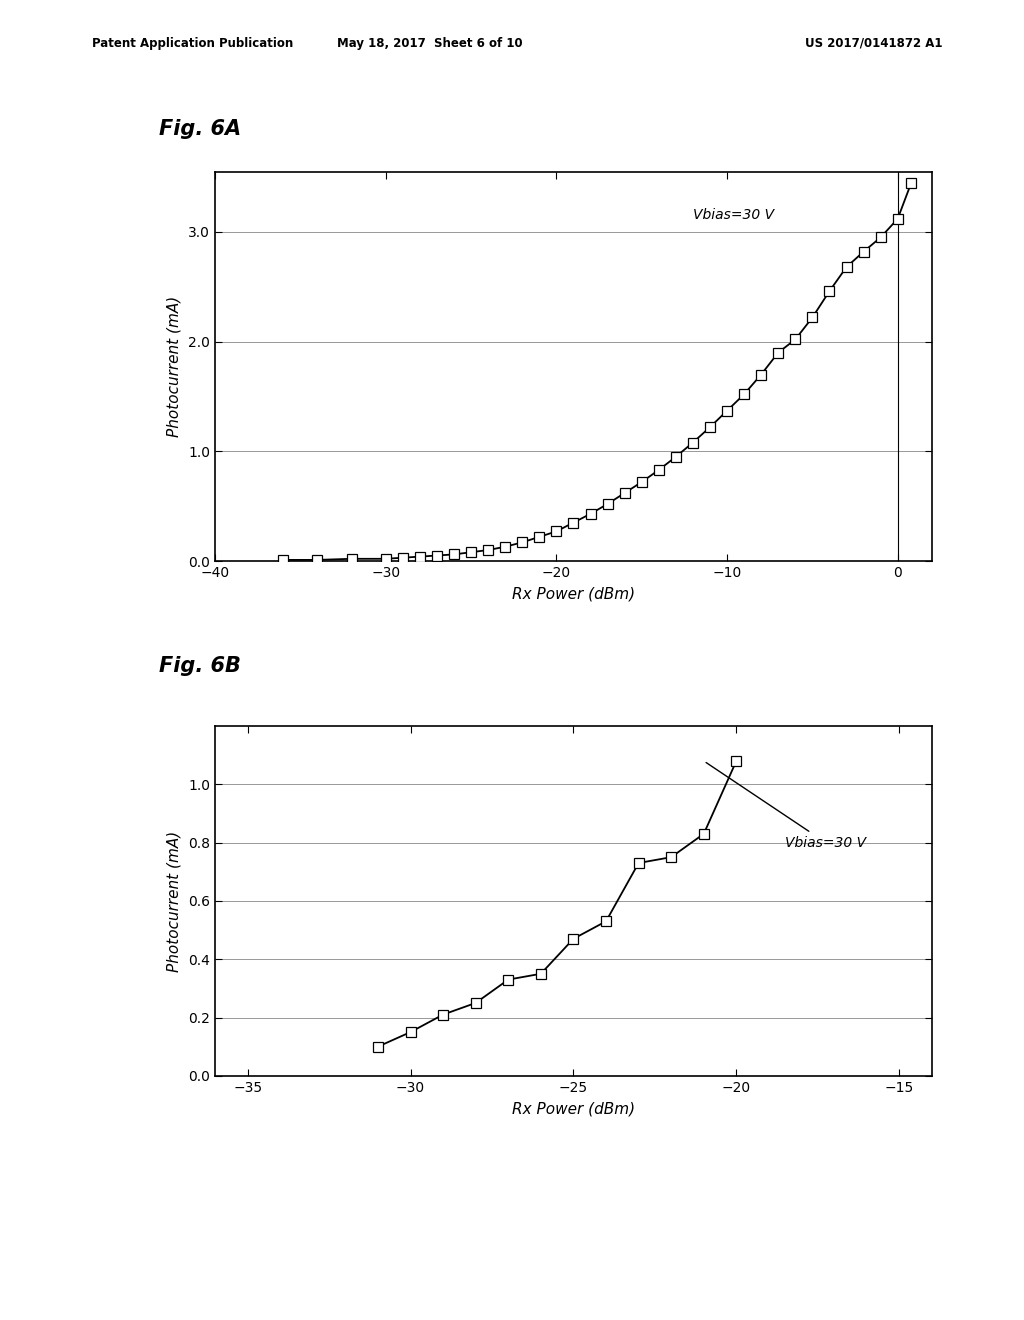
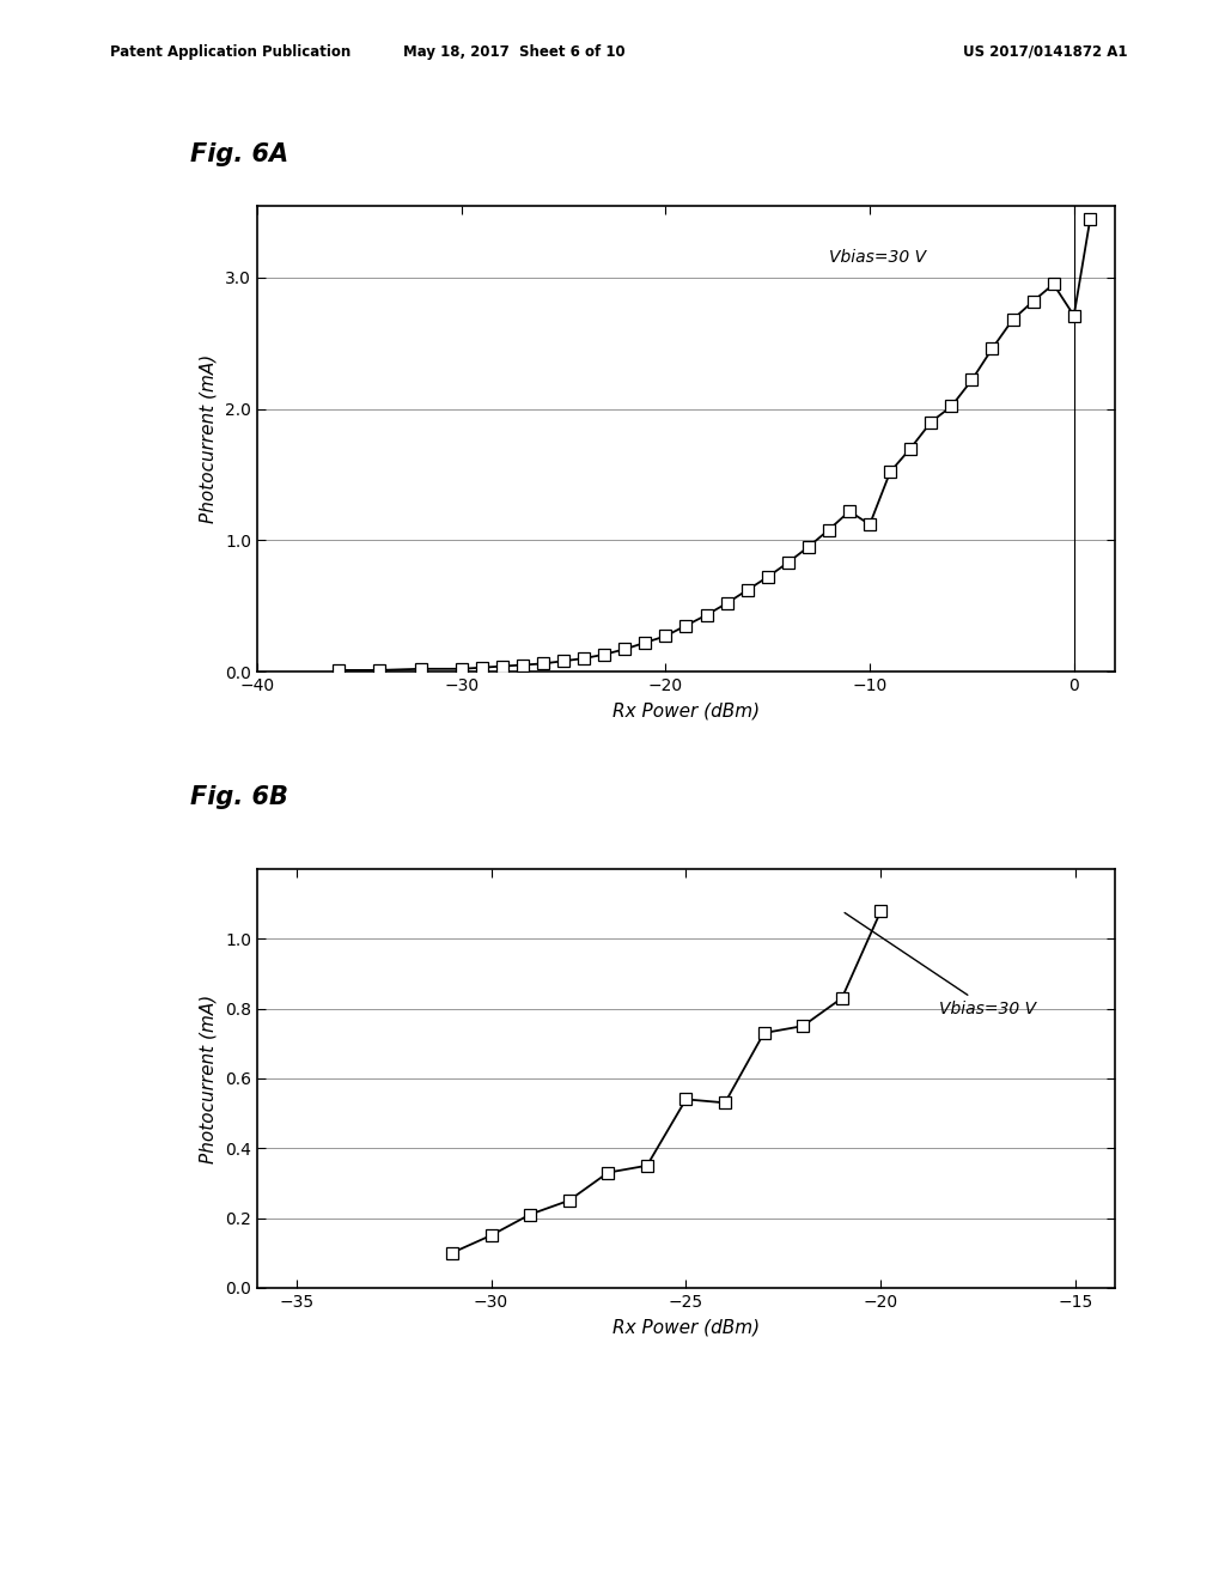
−10: 1.37 -> 1.12
0: 3.12 -> 2.71
−25: 0.47 -> 0.54
